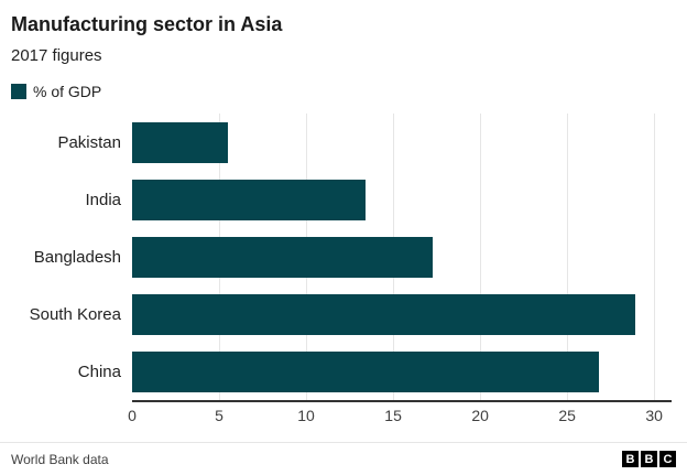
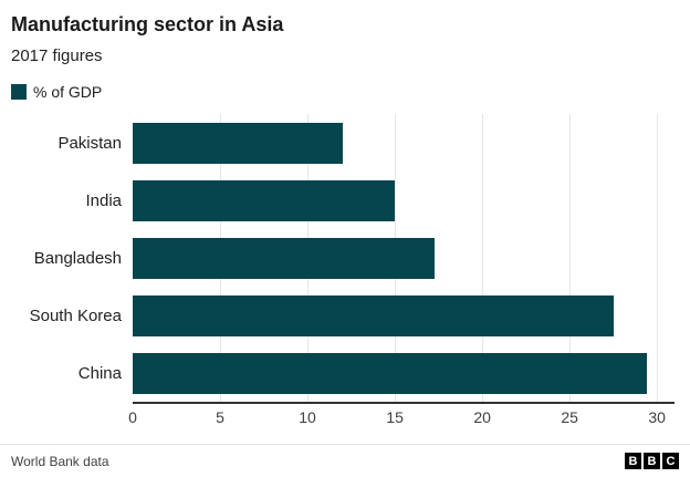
Pakistan: 5.5 -> 12.0
India: 13.4 -> 15.0
South Korea: 28.9 -> 27.5
China: 26.8 -> 29.4
